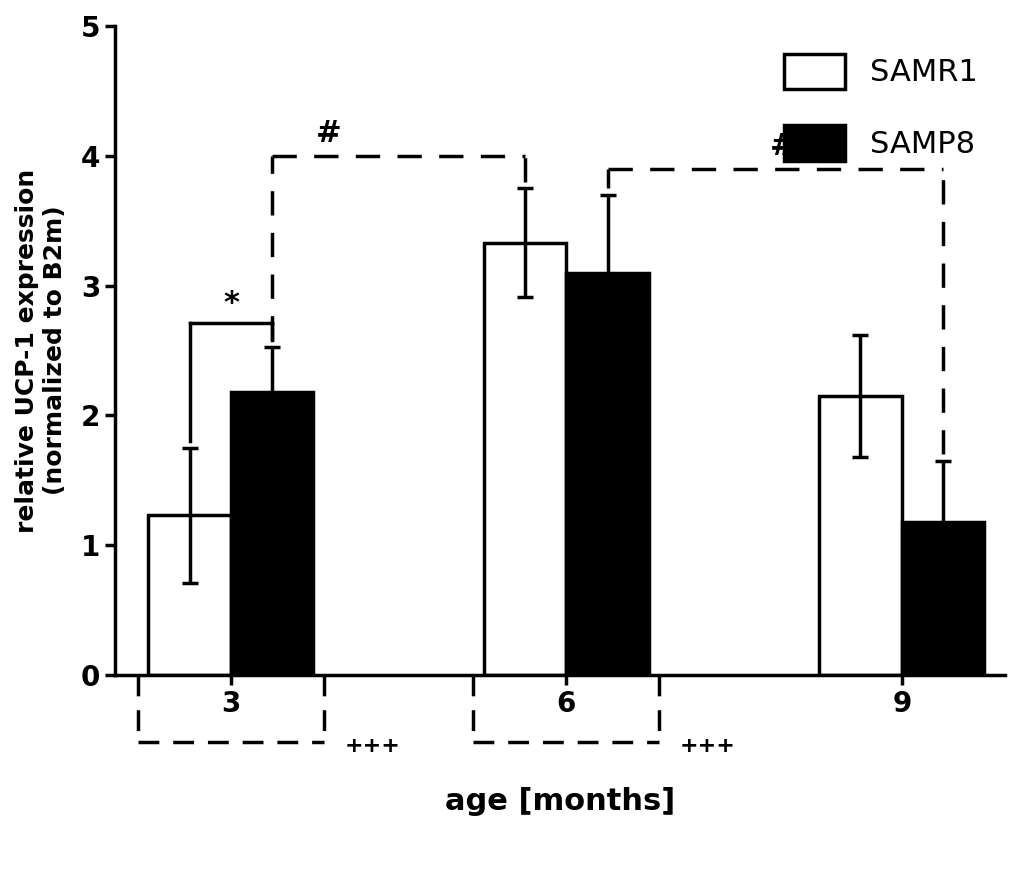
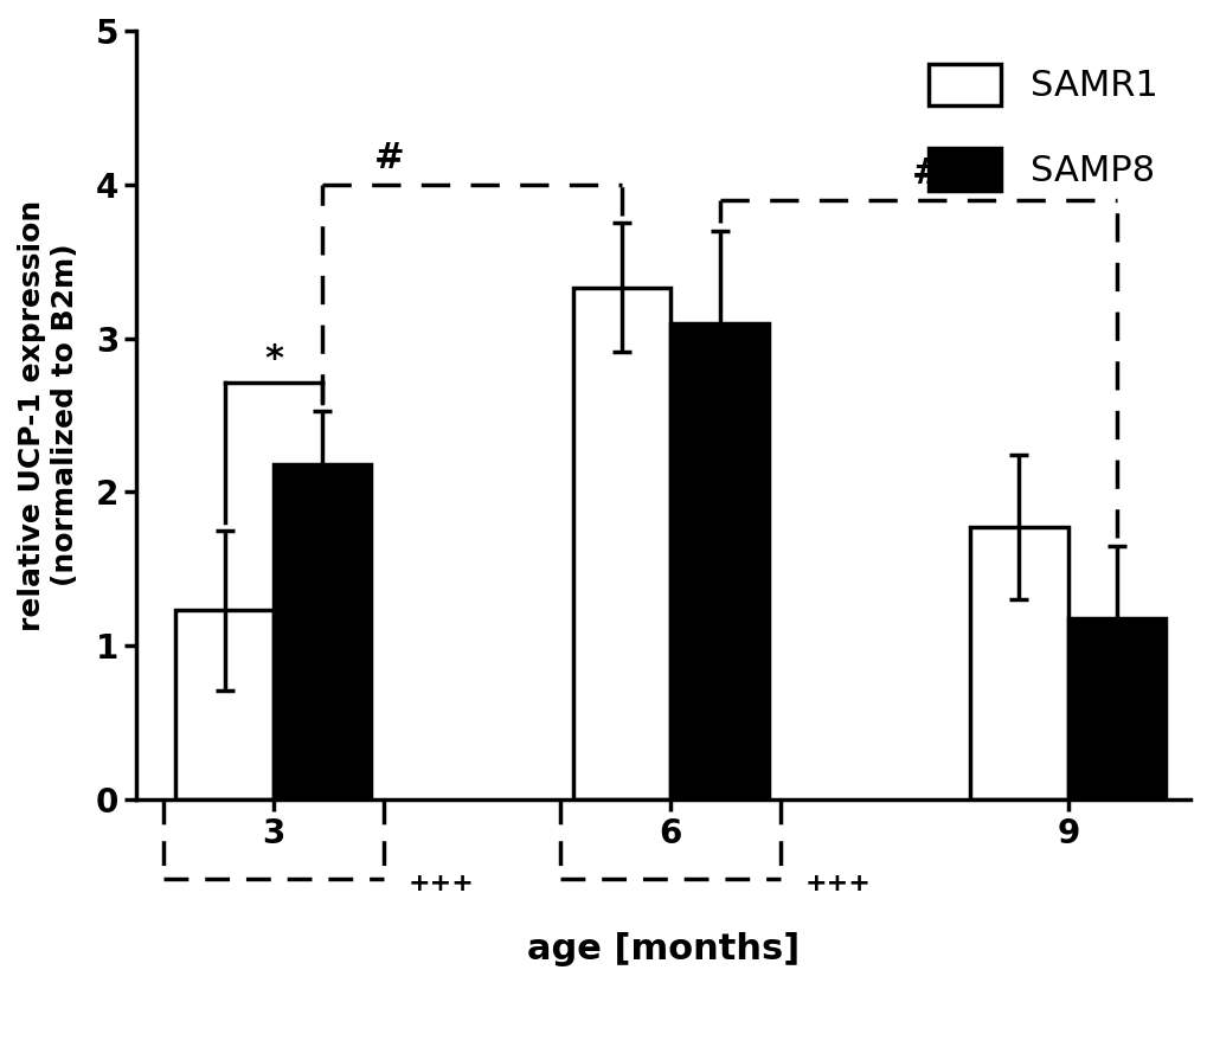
SAMR1/9: 2.15 -> 1.77
